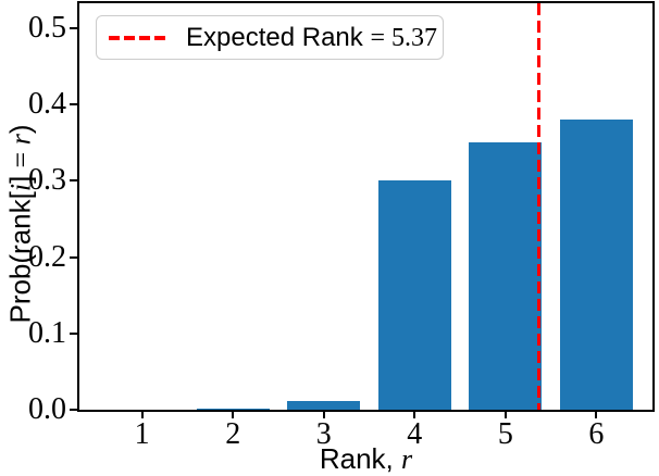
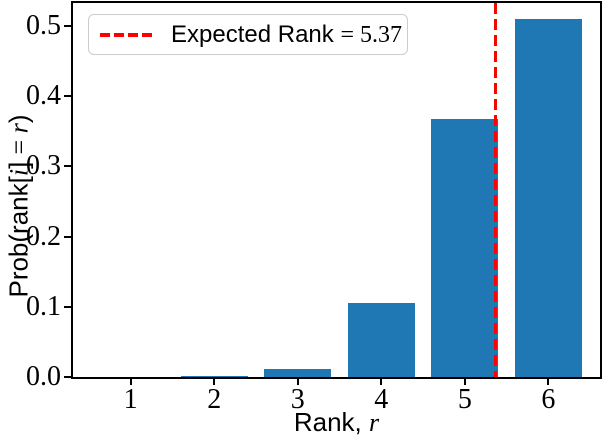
4: 0.30 -> 0.11
5: 0.35 -> 0.37
6: 0.38 -> 0.51
